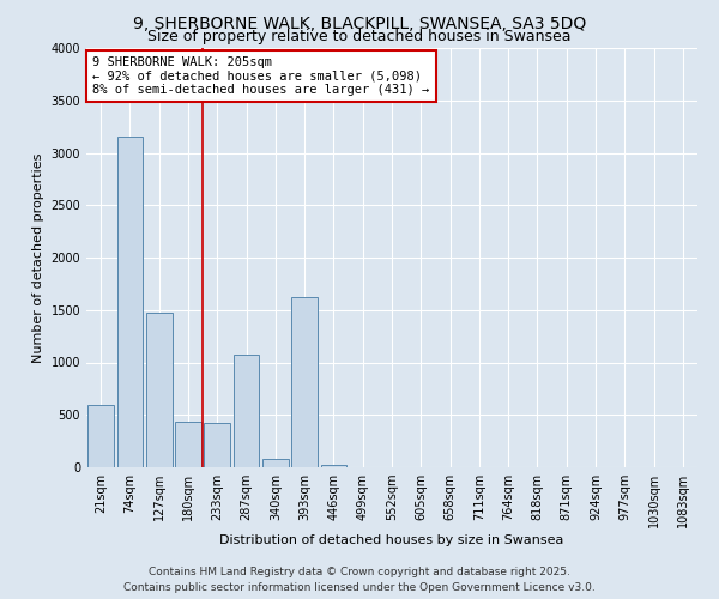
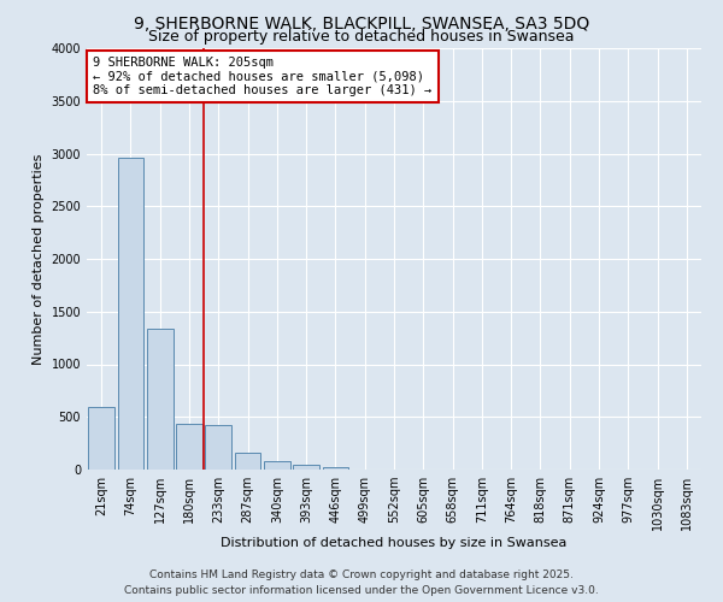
74sqm: 3160 -> 2960
127sqm: 1480 -> 1340
287sqm: 1080 -> 160
393sqm: 1620 -> 40
